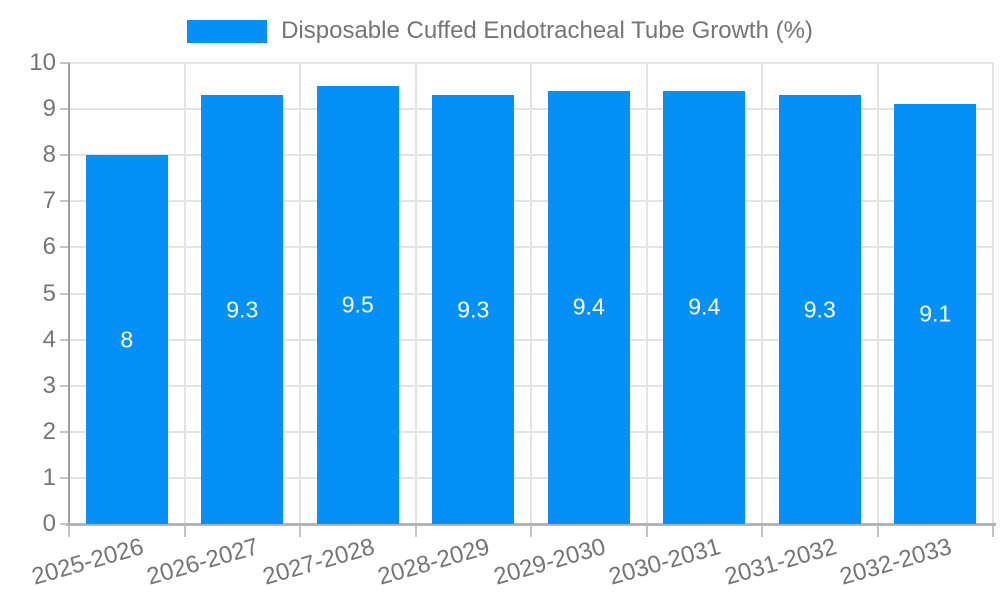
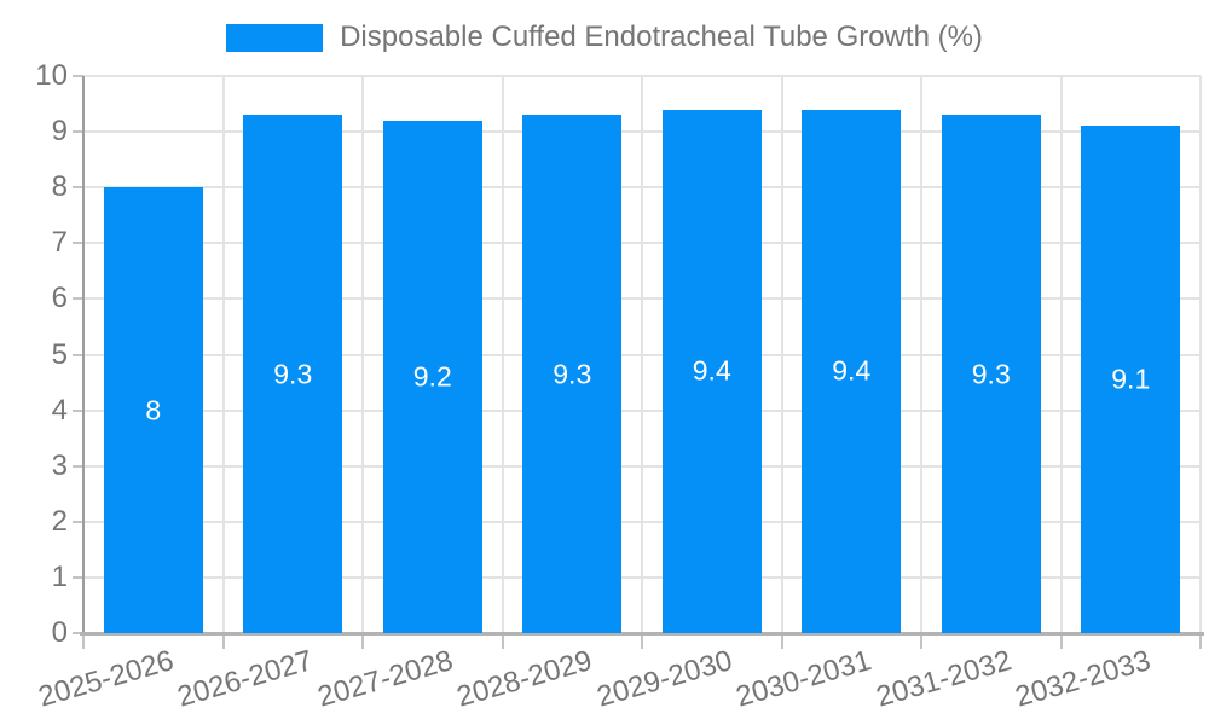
2027-2028: 9.5 -> 9.2
